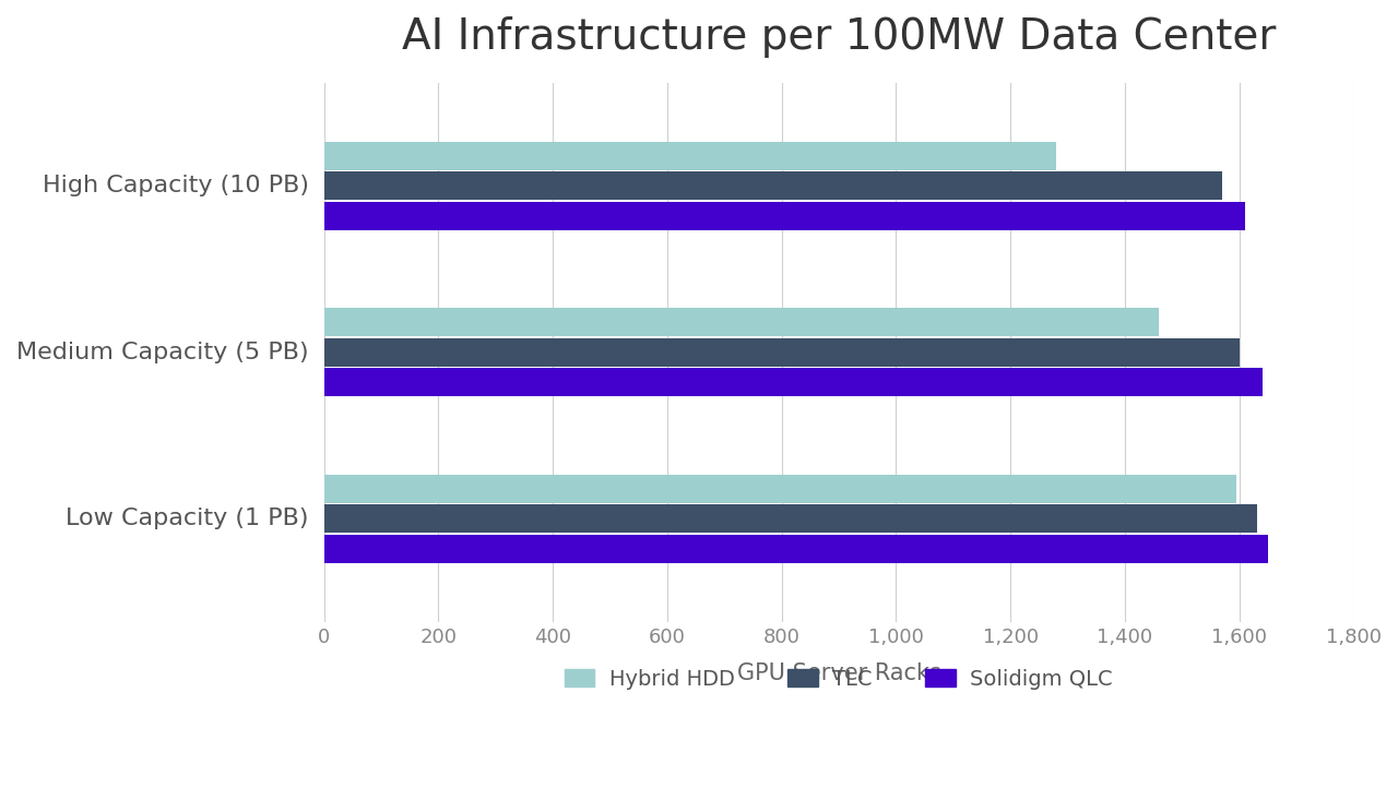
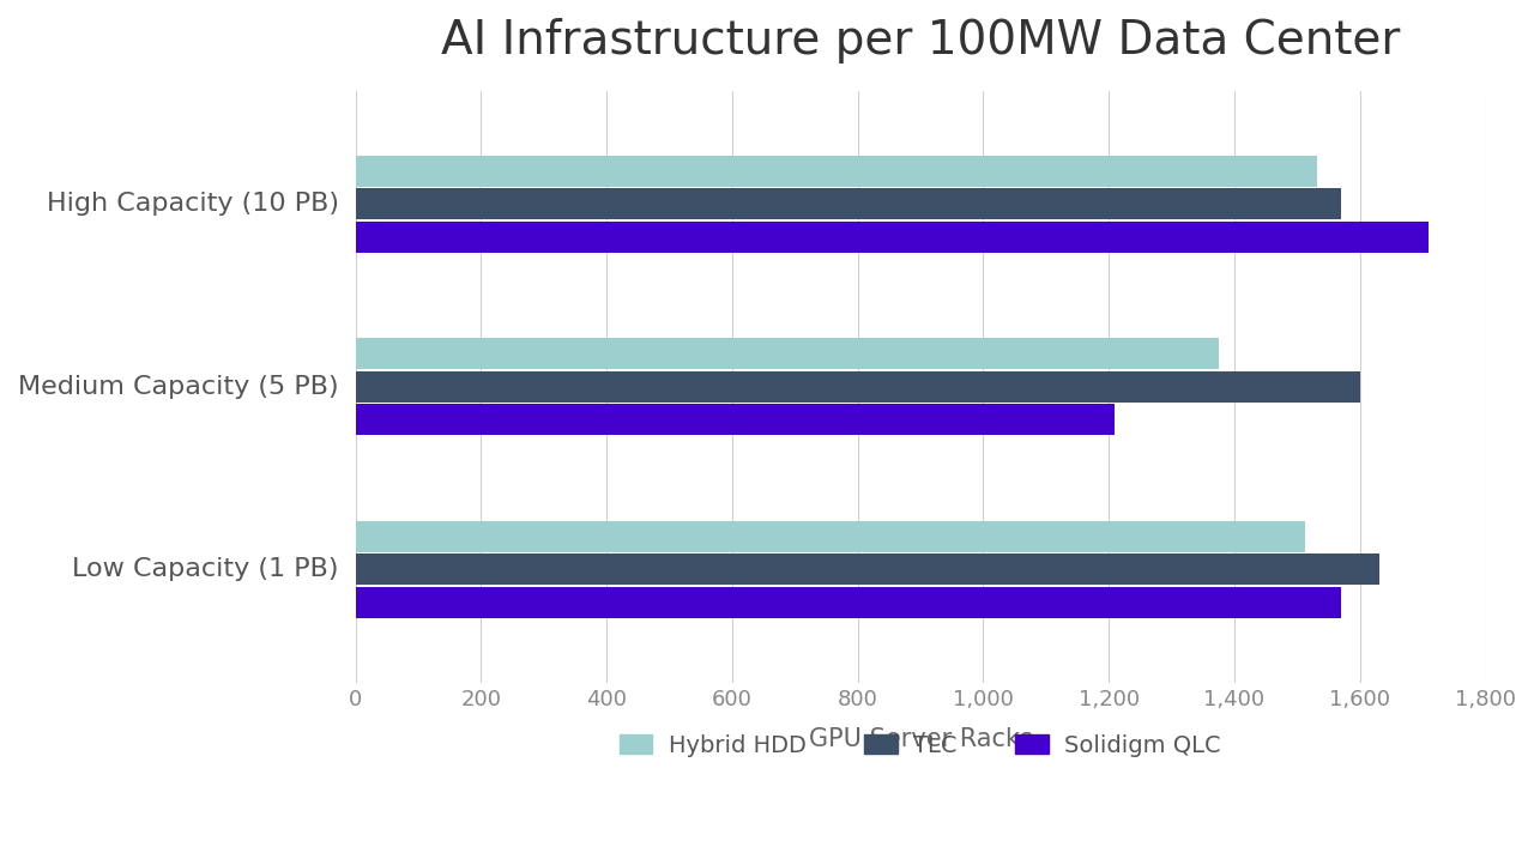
Hybrid HDD/High Capacity (10 PB): 1,280 -> 1,532
Solidigm QLC/High Capacity (10 PB): 1,610 -> 1,710
Hybrid HDD/Medium Capacity (5 PB): 1,460 -> 1,376
Solidigm QLC/Medium Capacity (5 PB): 1,640 -> 1,210
Hybrid HDD/Low Capacity (1 PB): 1,595 -> 1,512
Solidigm QLC/Low Capacity (1 PB): 1,650 -> 1,570
